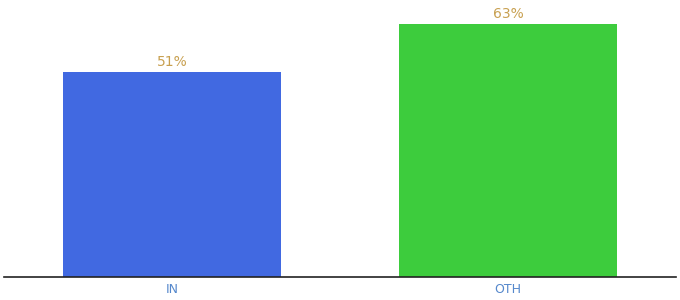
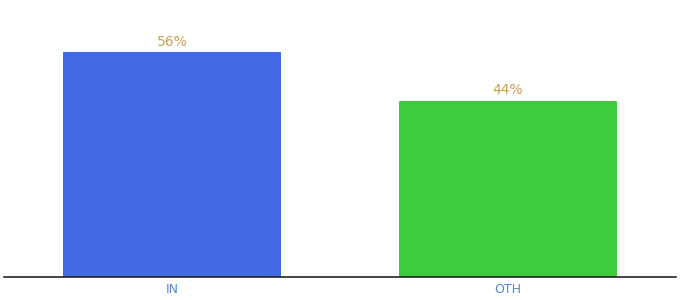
IN: 51% -> 56%
OTH: 63% -> 44%
